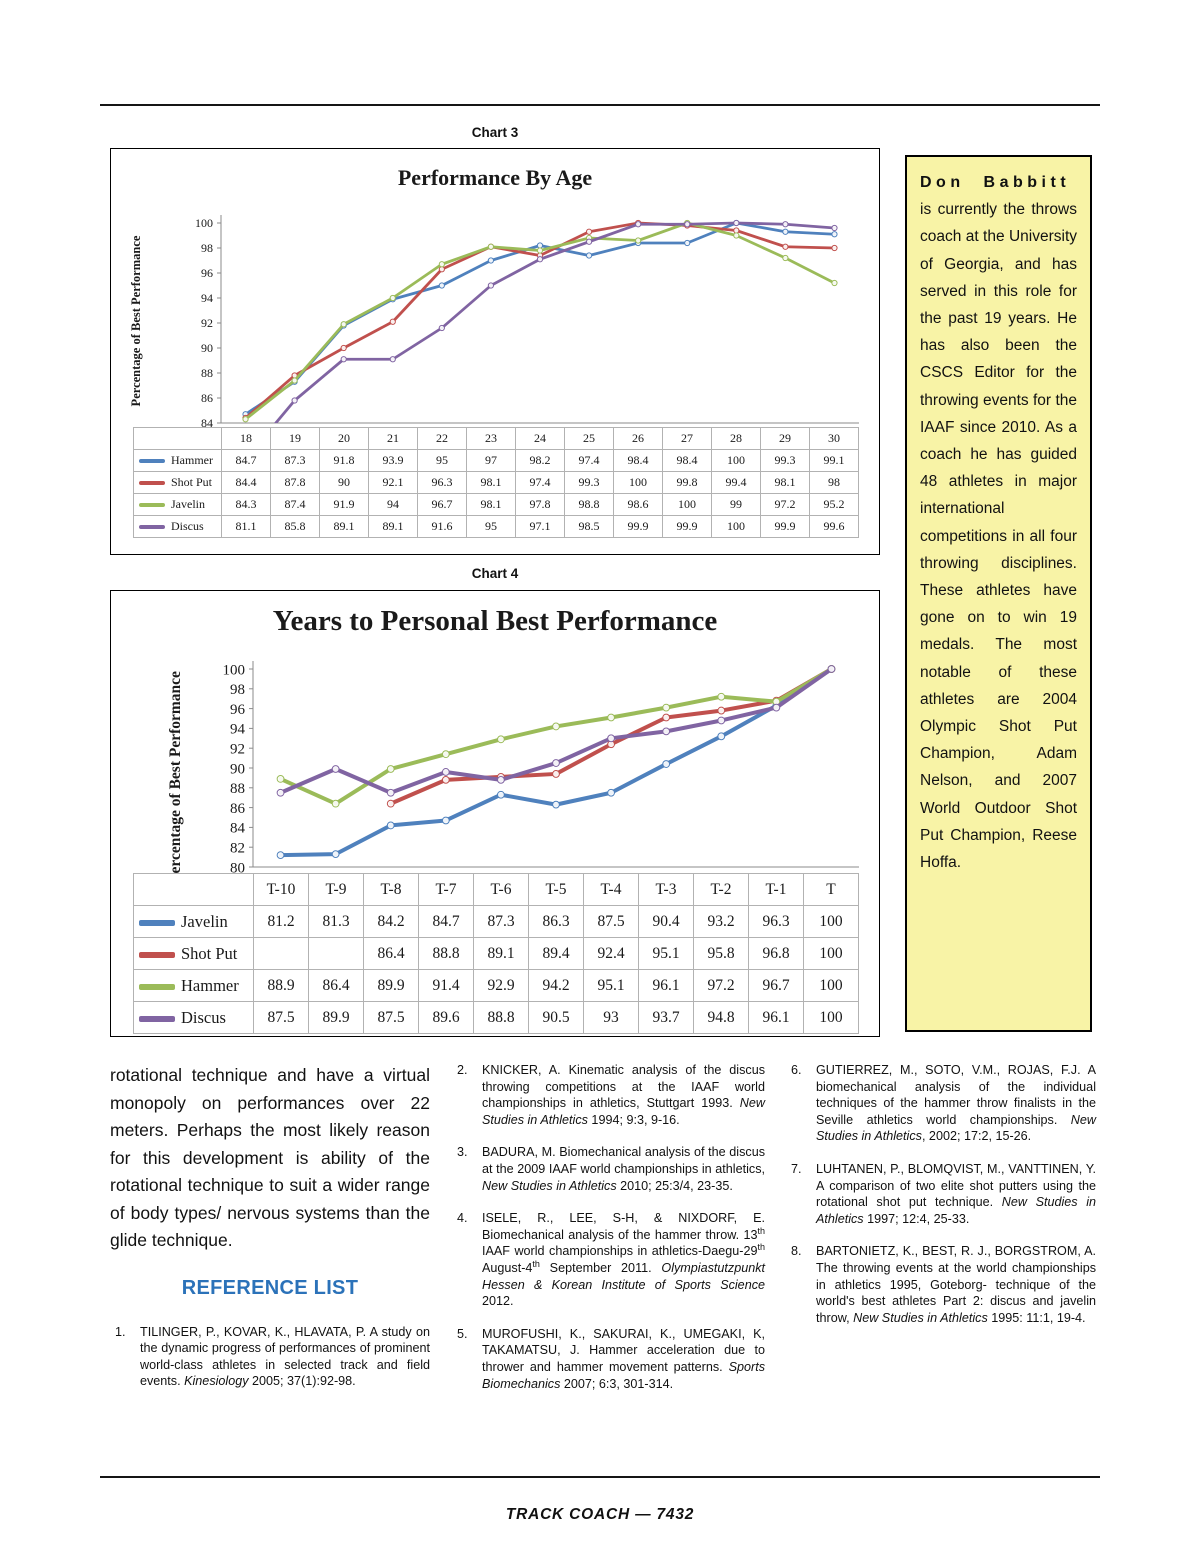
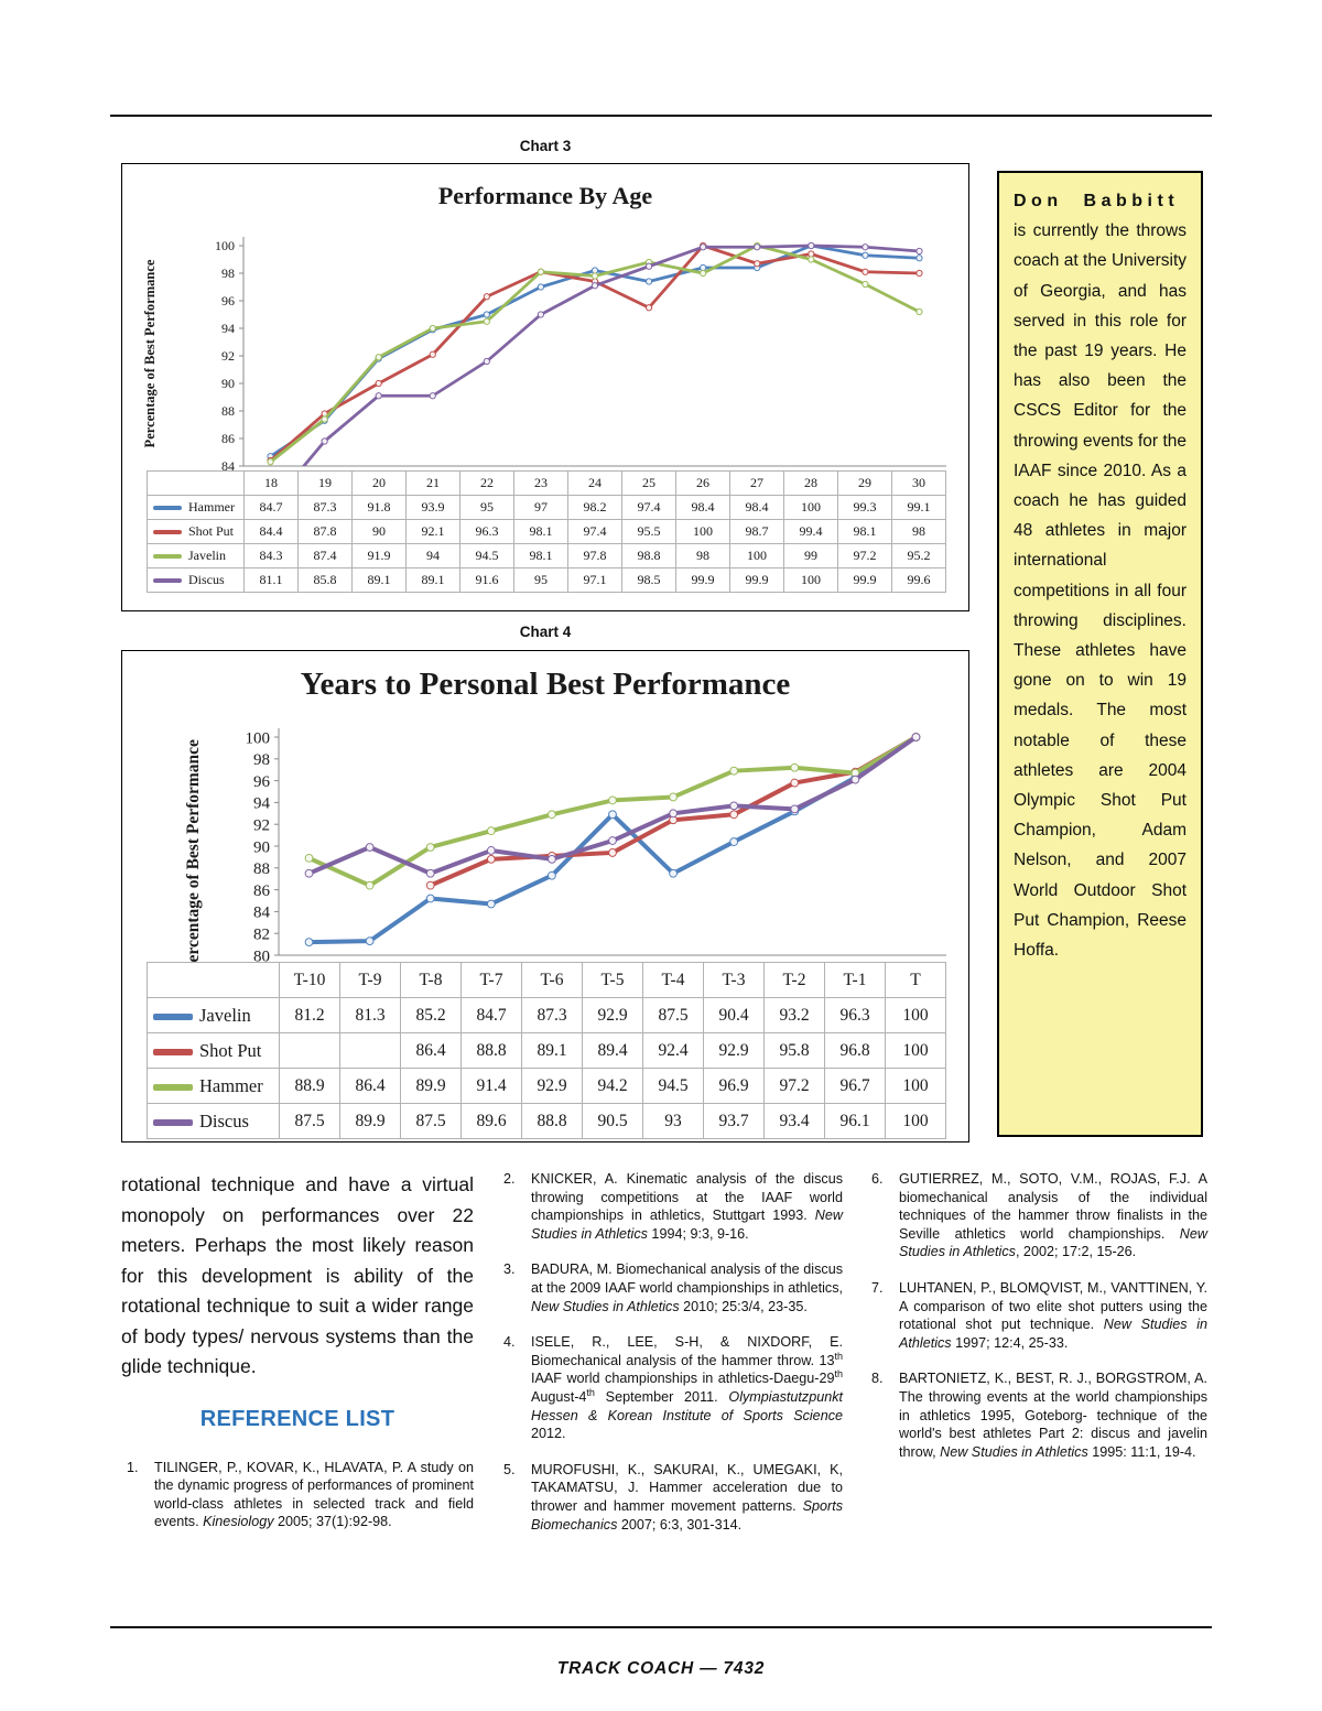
Performance By Age/Javelin/22: 96.7 -> 94.5
Performance By Age/Shot Put/25: 99.3 -> 95.5
Performance By Age/Javelin/26: 98.6 -> 98
Performance By Age/Shot Put/27: 99.8 -> 98.7
Years to Personal Best Performance/Javelin/T-8: 84.2 -> 85.2
Years to Personal Best Performance/Javelin/T-5: 86.3 -> 92.9
Years to Personal Best Performance/Hammer/T-4: 95.1 -> 94.5
Years to Personal Best Performance/Shot Put/T-3: 95.1 -> 92.9
Years to Personal Best Performance/Hammer/T-3: 96.1 -> 96.9
Years to Personal Best Performance/Discus/T-2: 94.8 -> 93.4
